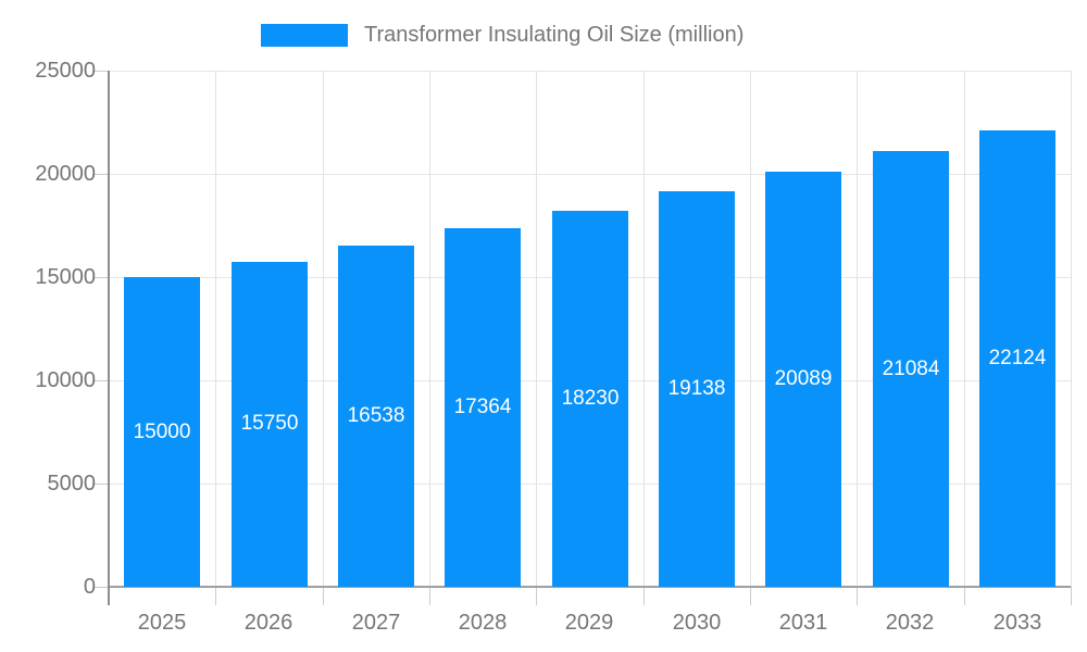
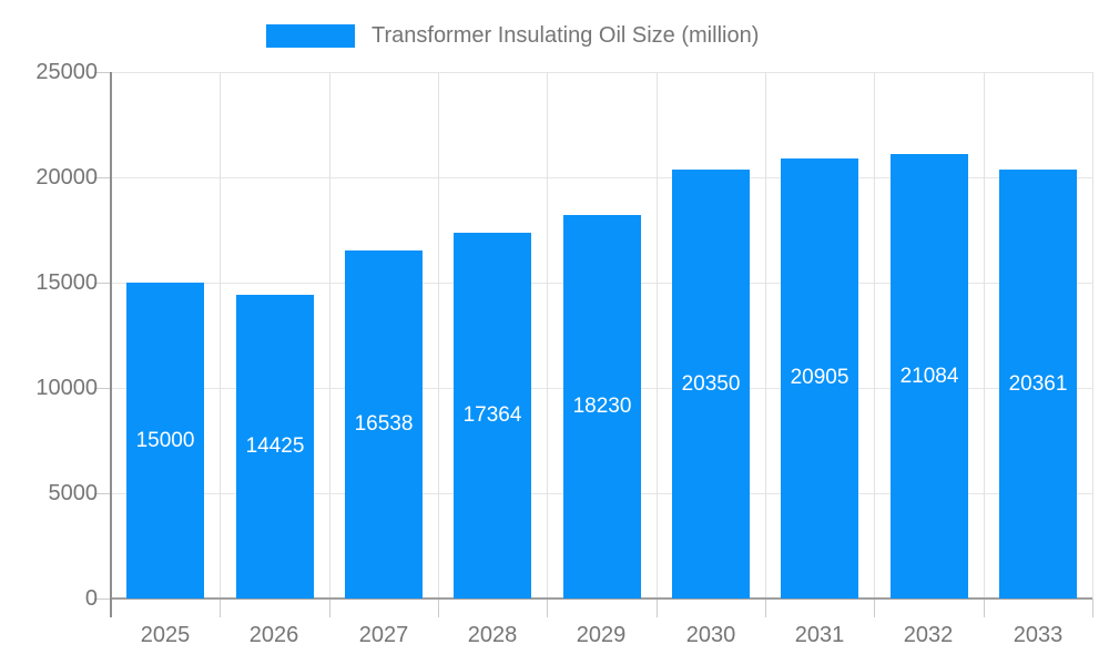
2026: 15750 -> 14425
2030: 19138 -> 20350
2031: 20089 -> 20905
2033: 22124 -> 20361
